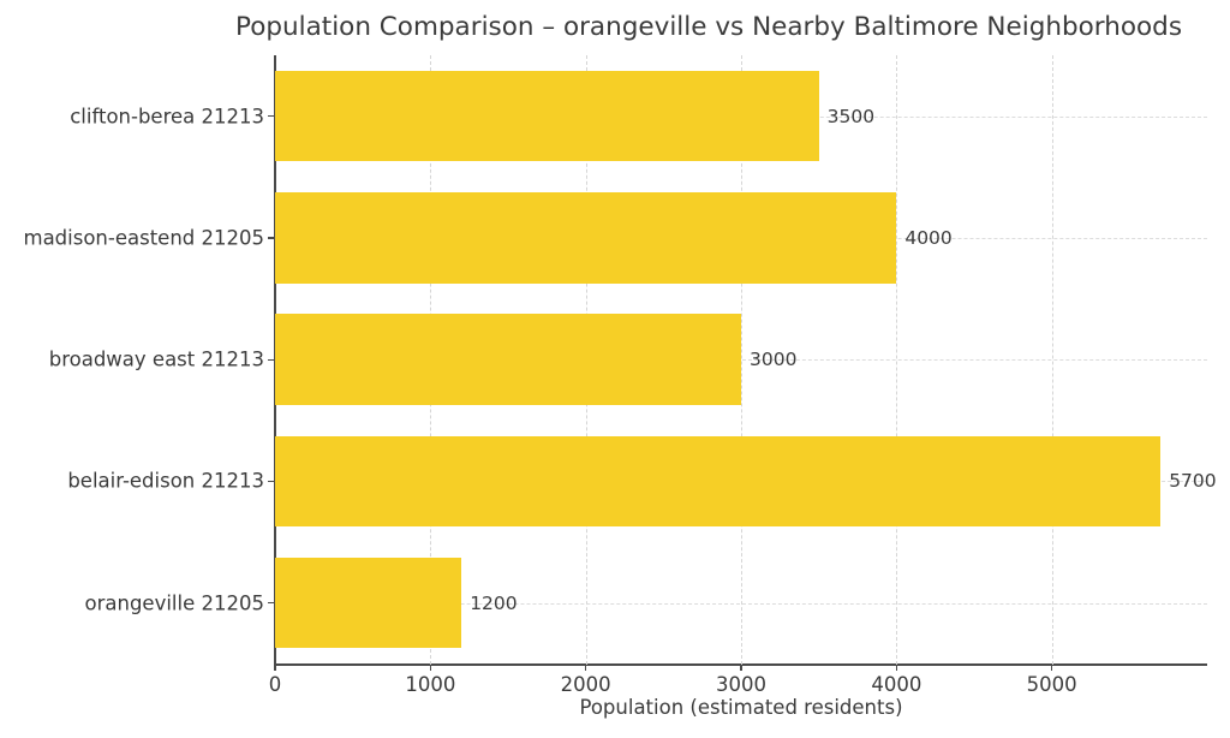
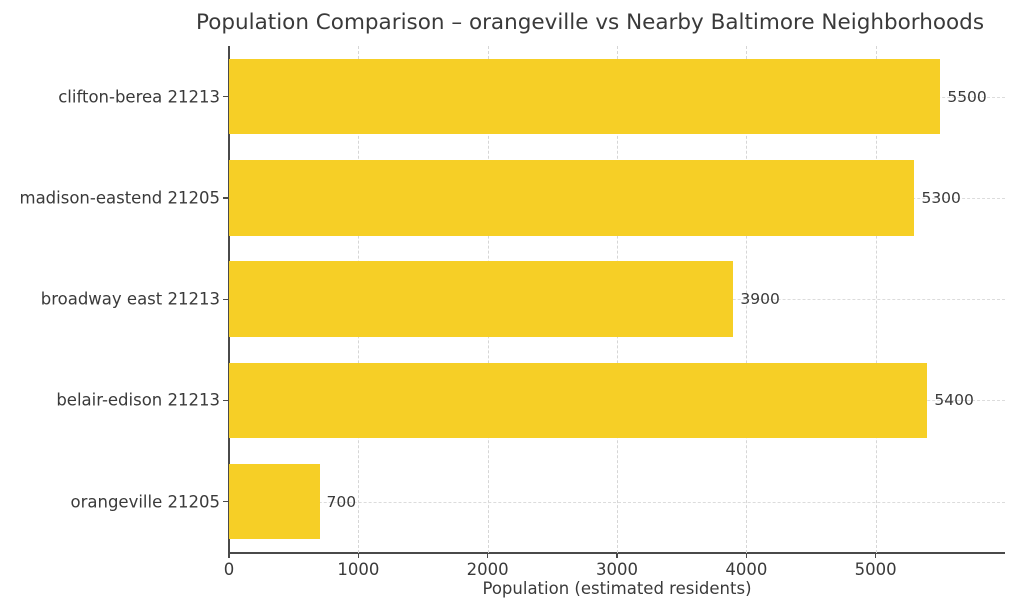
orangeville 21205: 1200 -> 700
belair-edison 21213: 5700 -> 5400
broadway east 21213: 3000 -> 3900
madison-eastend 21205: 4000 -> 5300
clifton-berea 21213: 3500 -> 5500
